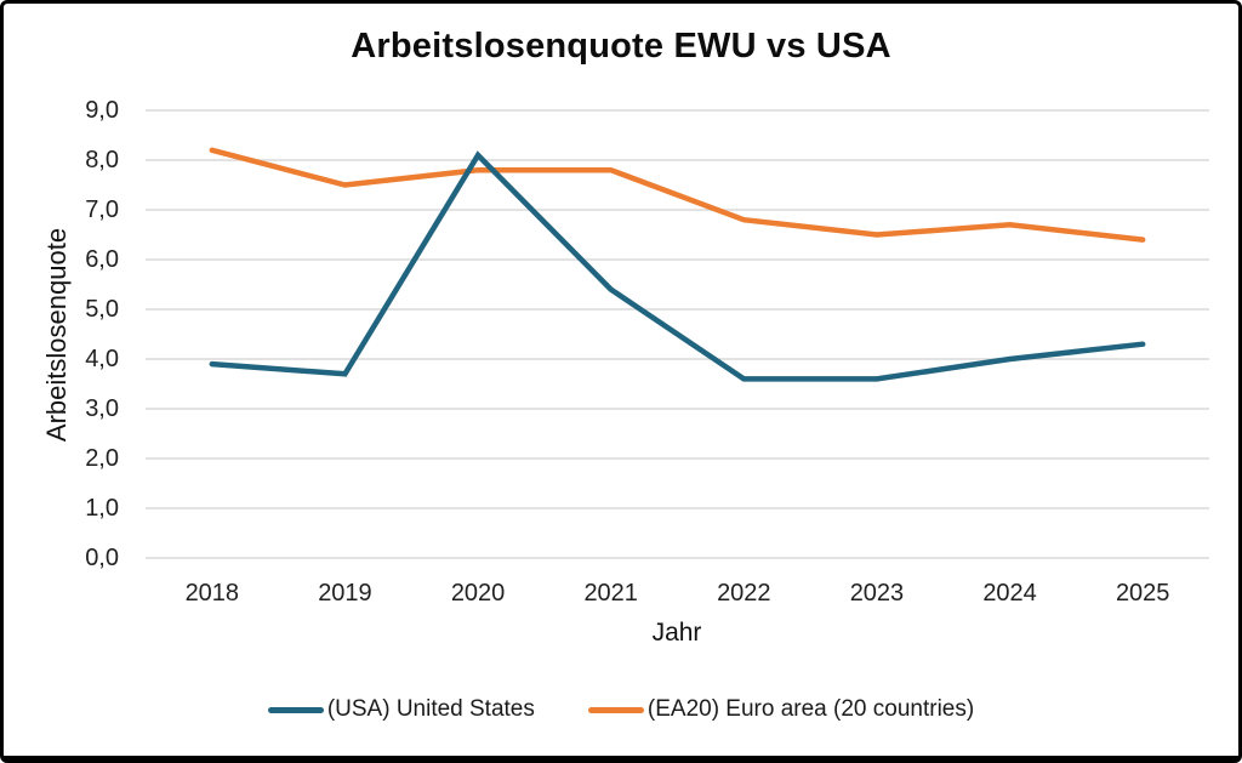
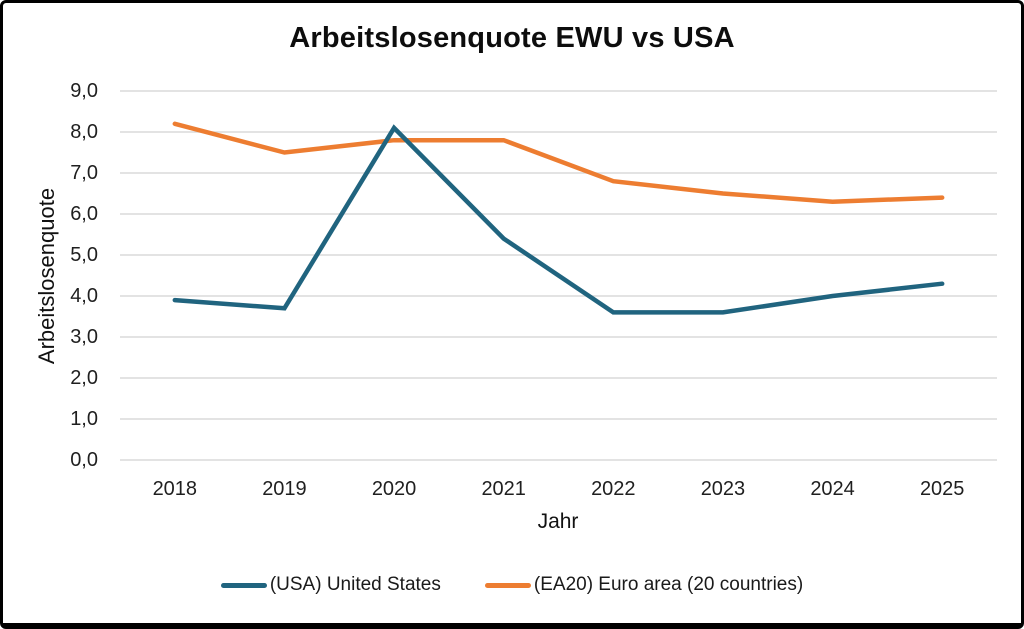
(EA20) Euro area (20 countries)/2024: 6,7 -> 6,3
